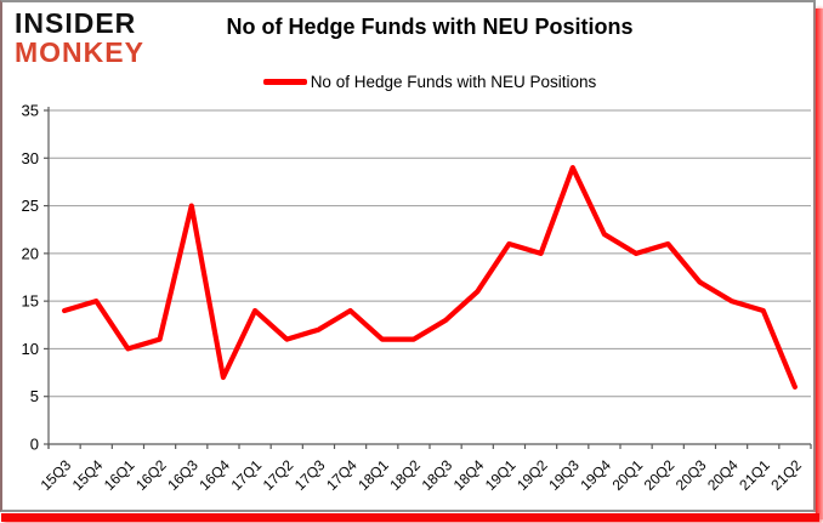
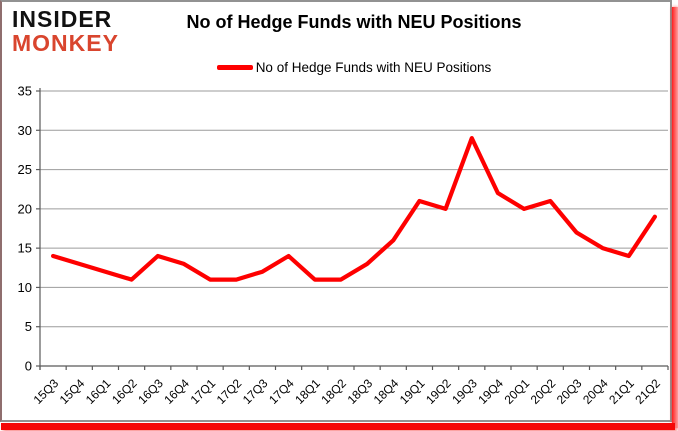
15Q4: 15 -> 13
16Q1: 10 -> 12
16Q3: 25 -> 14
16Q4: 7 -> 13
17Q1: 14 -> 11
21Q2: 6 -> 19
